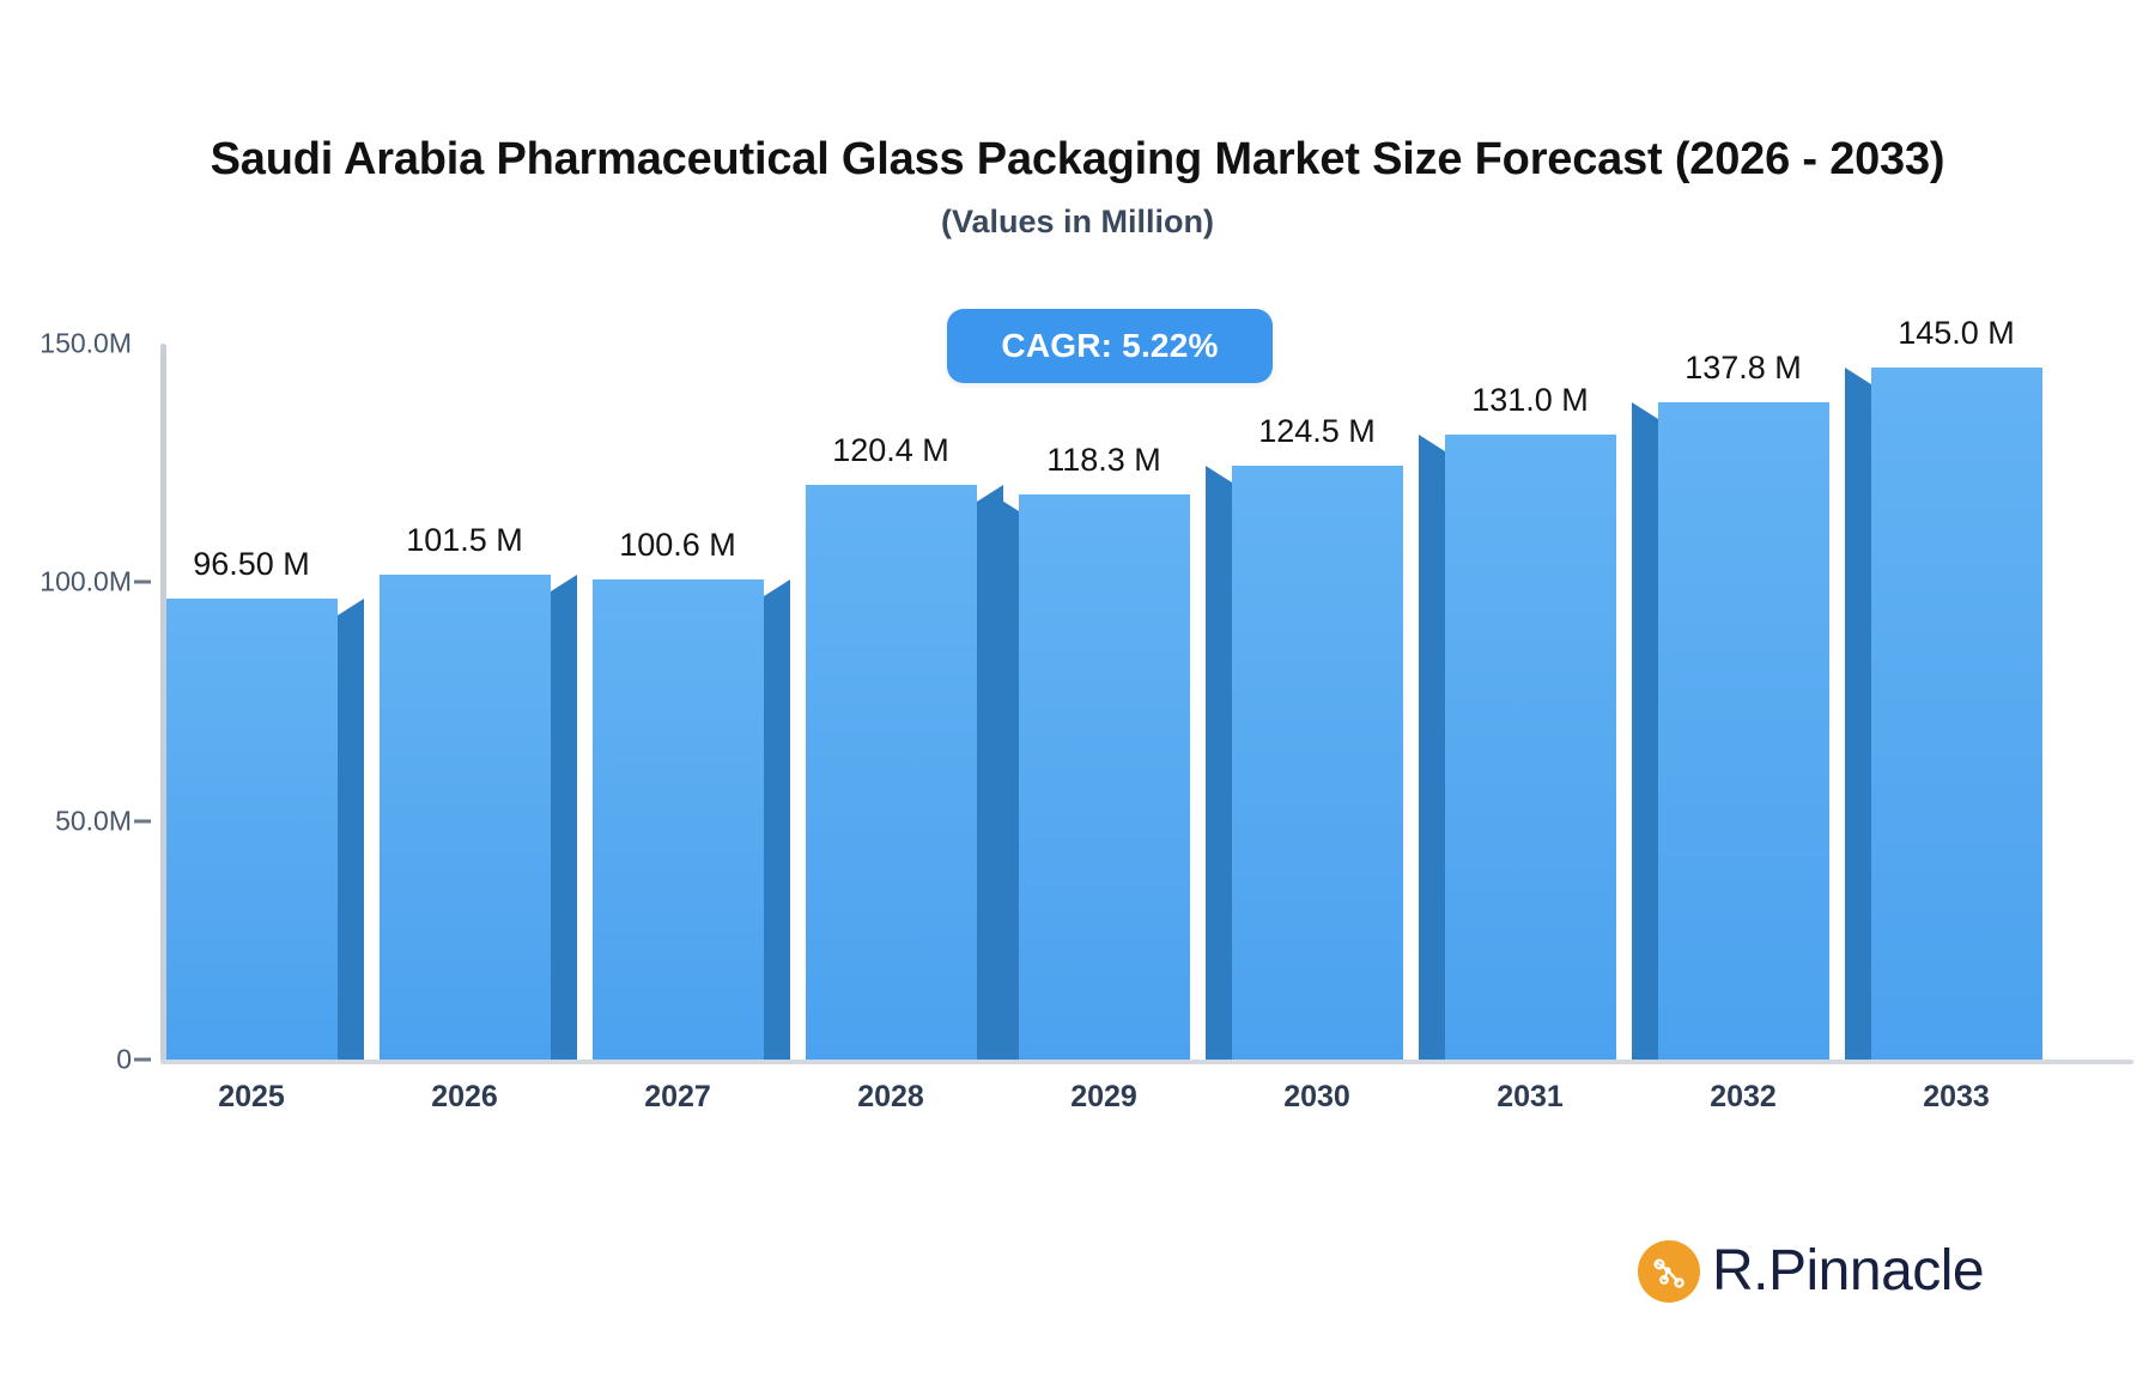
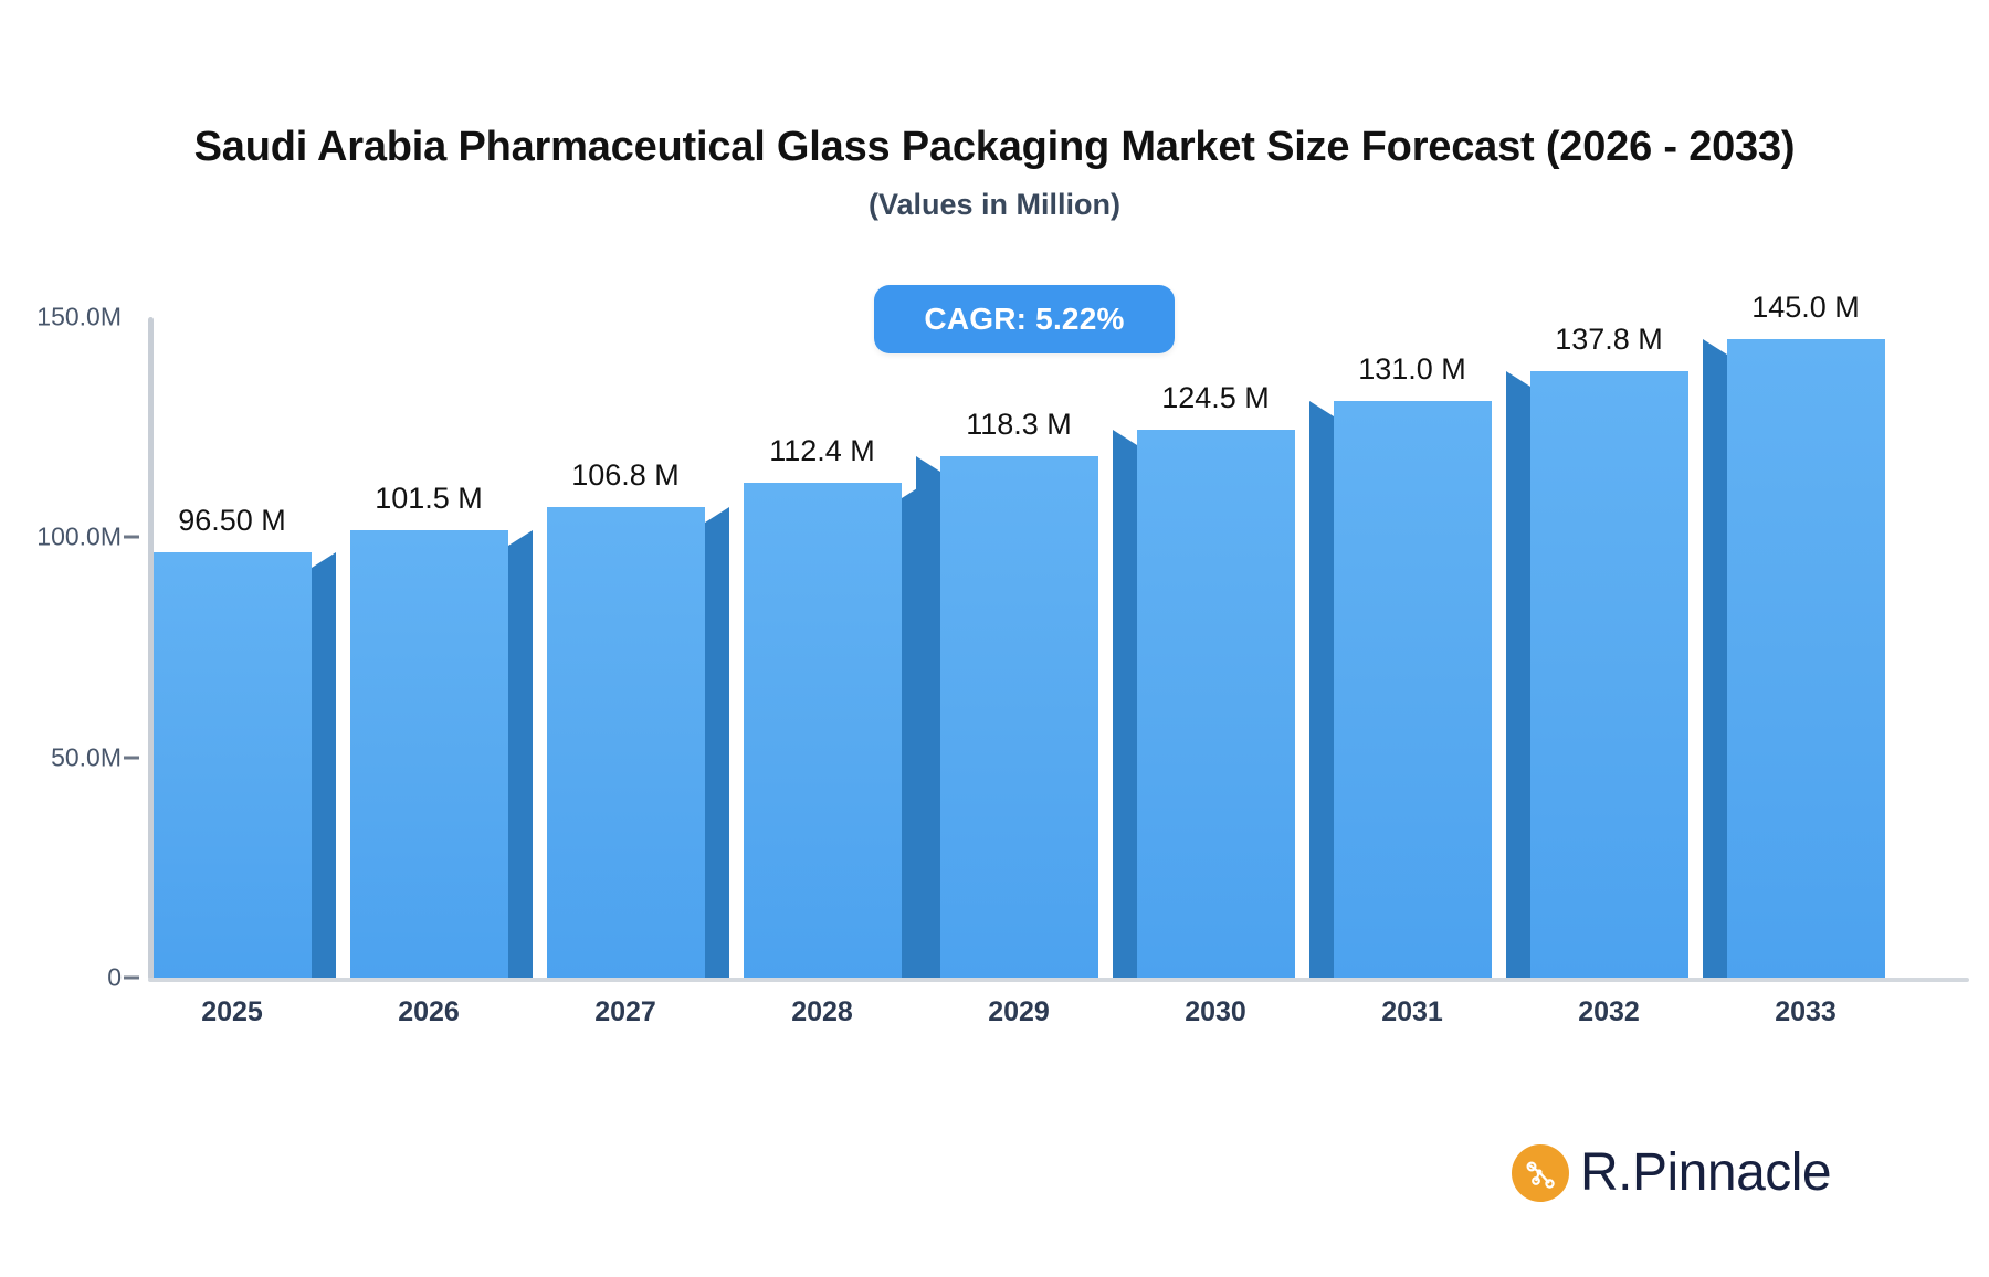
2027: 100.6 -> 106.8
2028: 120.4 -> 112.4
